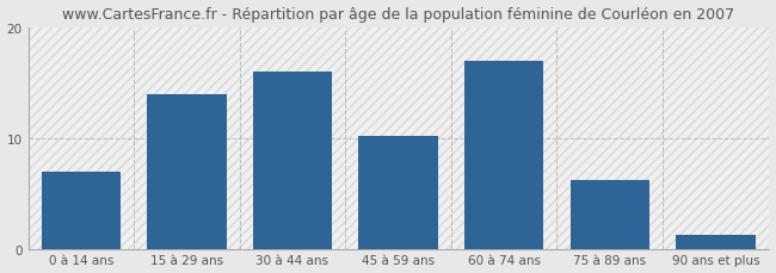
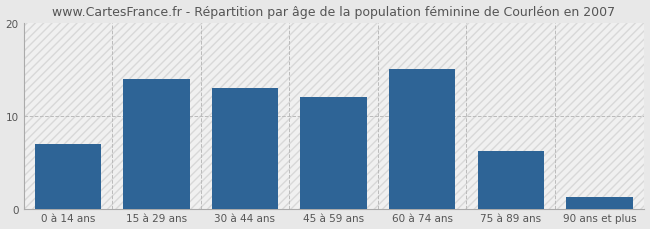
30 à 44 ans: 16.0 -> 13.0
45 à 59 ans: 10.2 -> 12.0
60 à 74 ans: 17.0 -> 15.0
